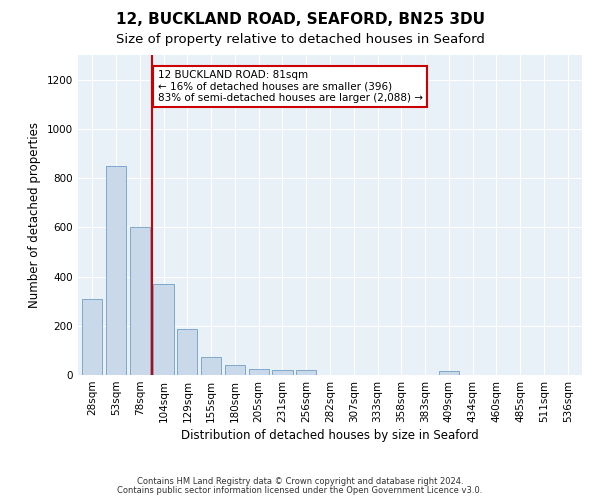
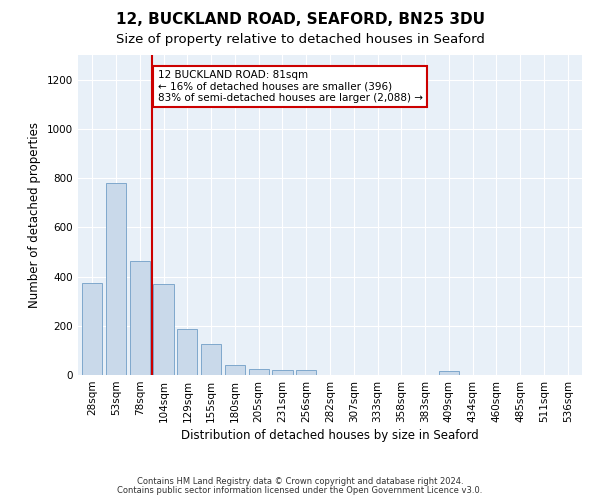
28sqm: 310 -> 375
53sqm: 850 -> 780
78sqm: 600 -> 465
155sqm: 75 -> 125
